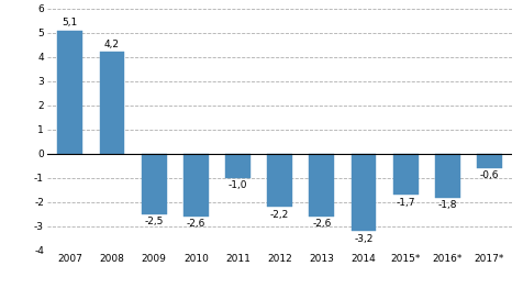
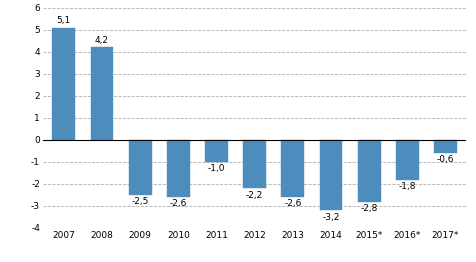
2015*: -1,7 -> -2,8
